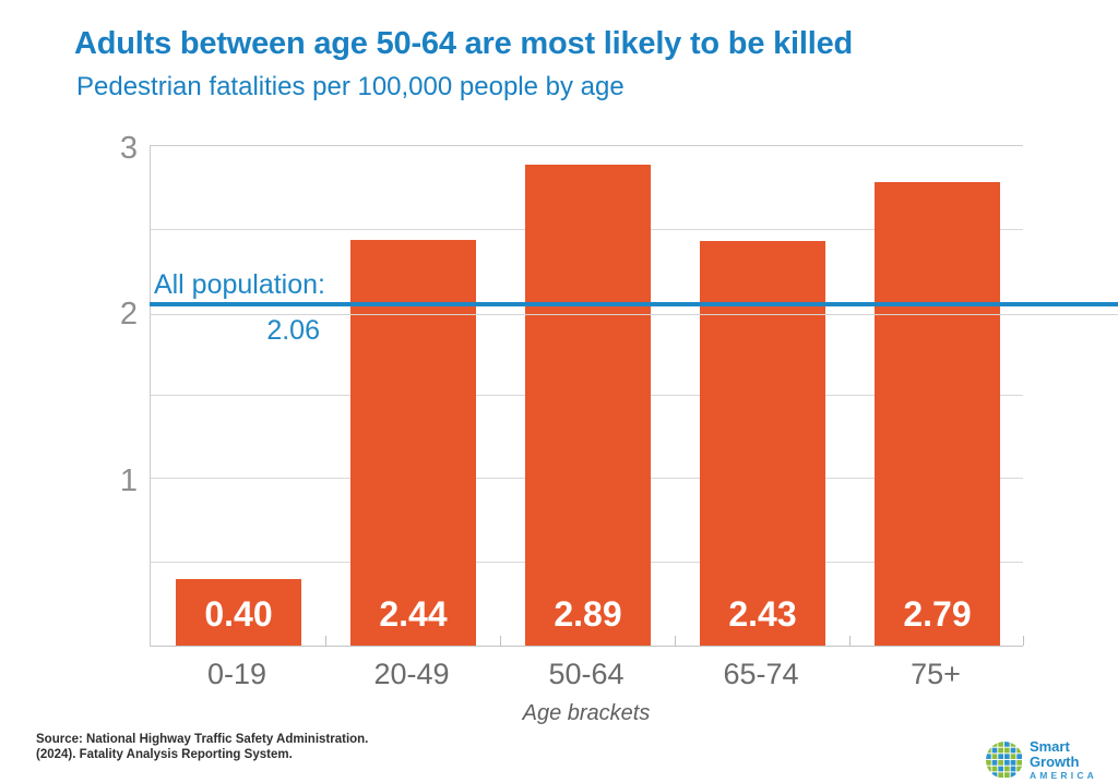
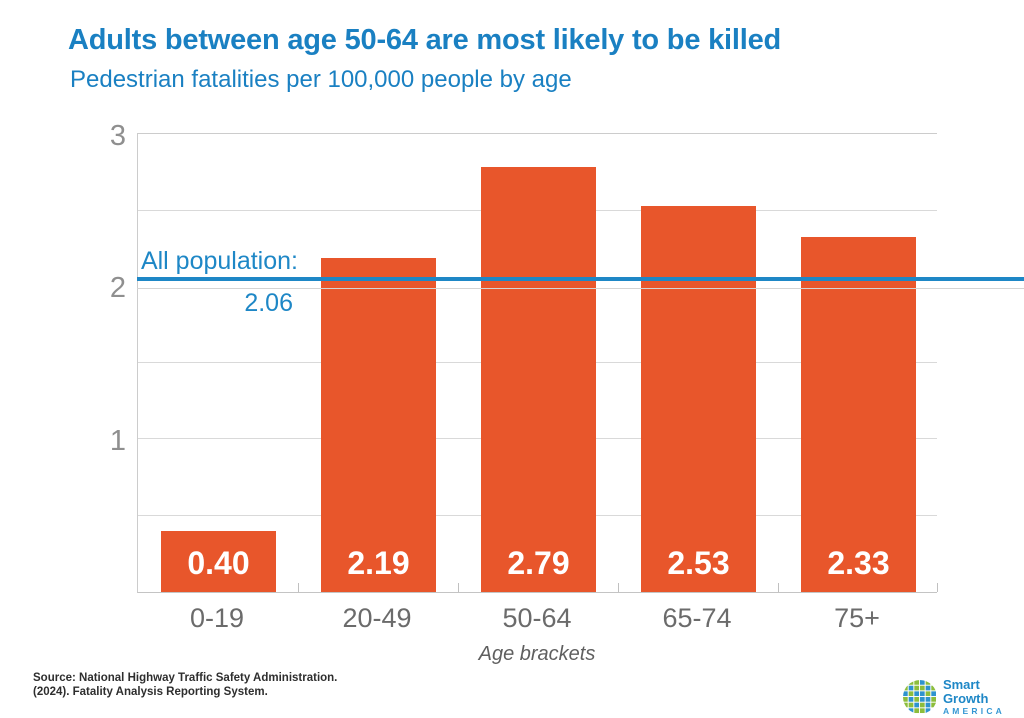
20-49: 2.44 -> 2.19
50-64: 2.89 -> 2.79
65-74: 2.43 -> 2.53
75+: 2.79 -> 2.33
